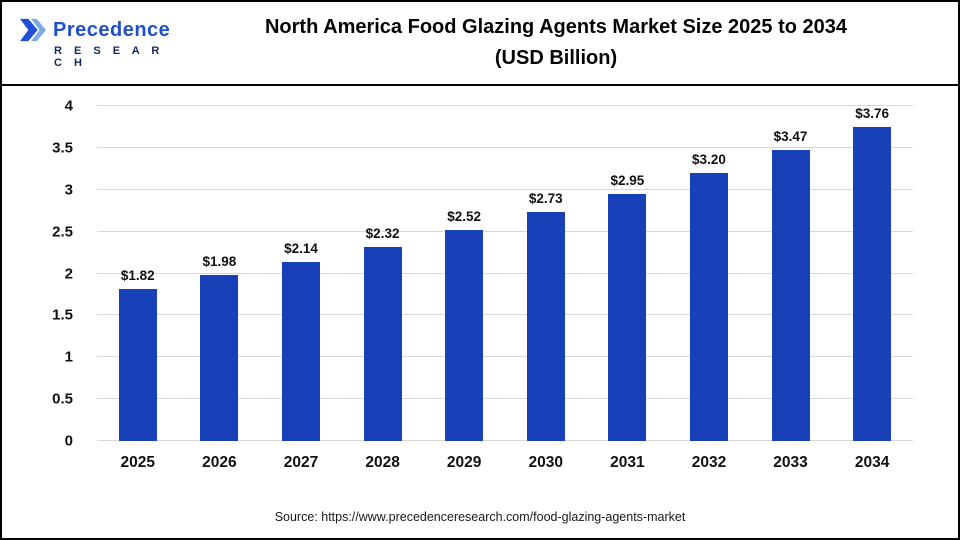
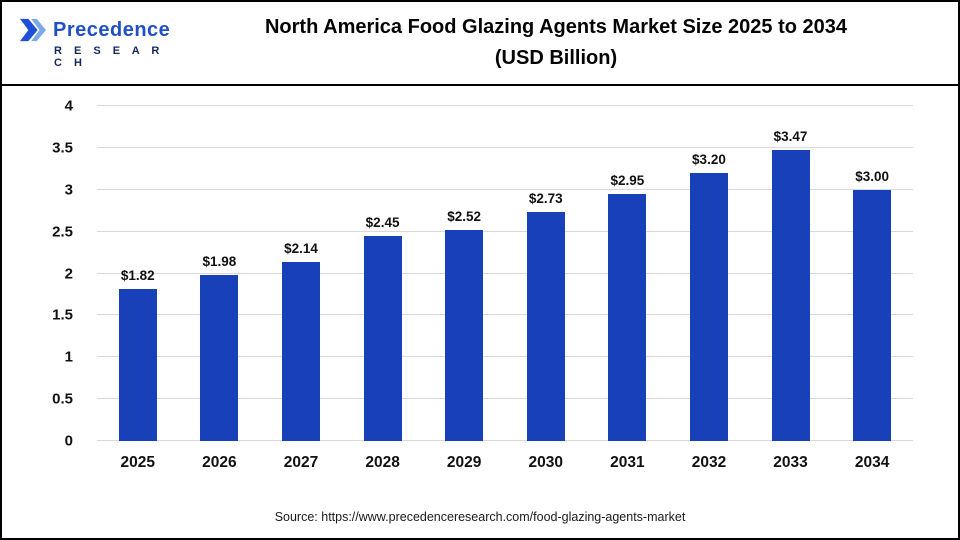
2028: $2.32 -> $2.45
2034: $3.76 -> $3.00
